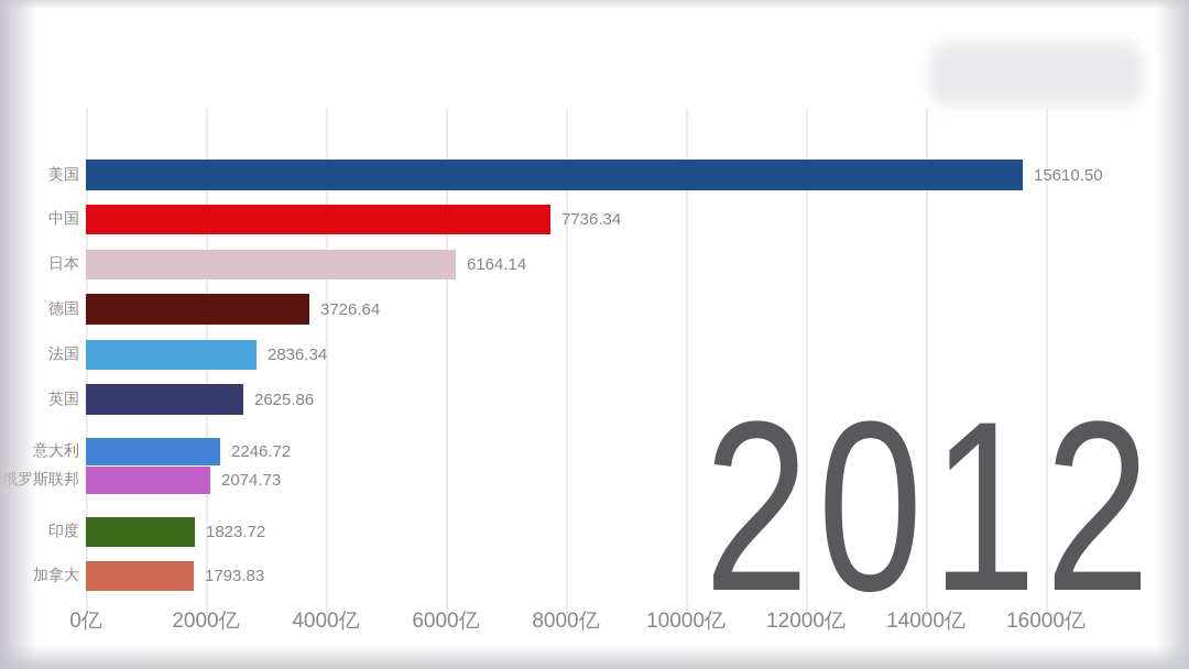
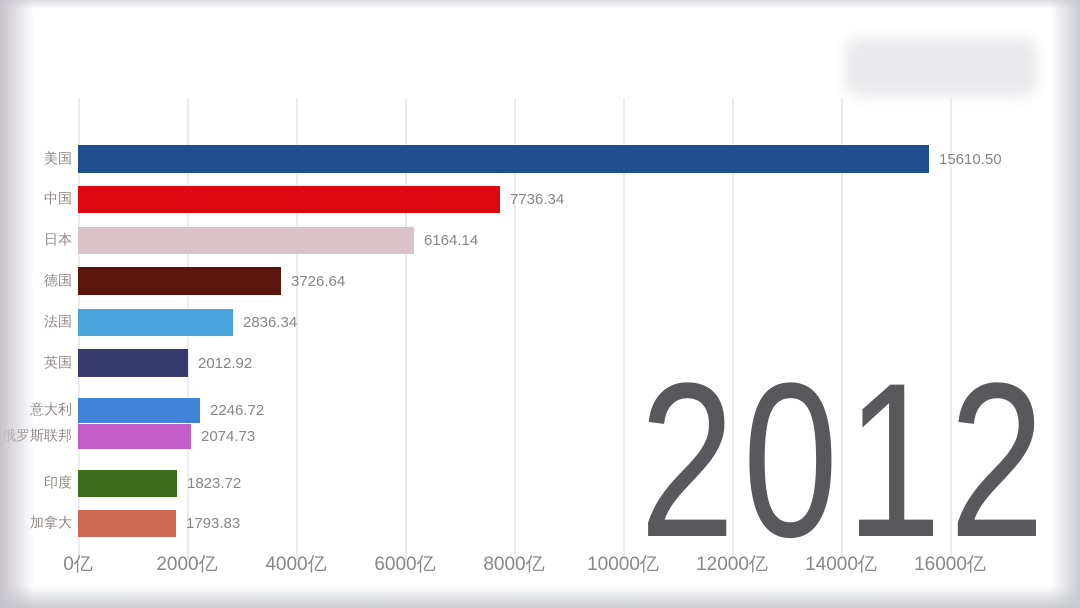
英国: 2625.86 -> 2012.92
